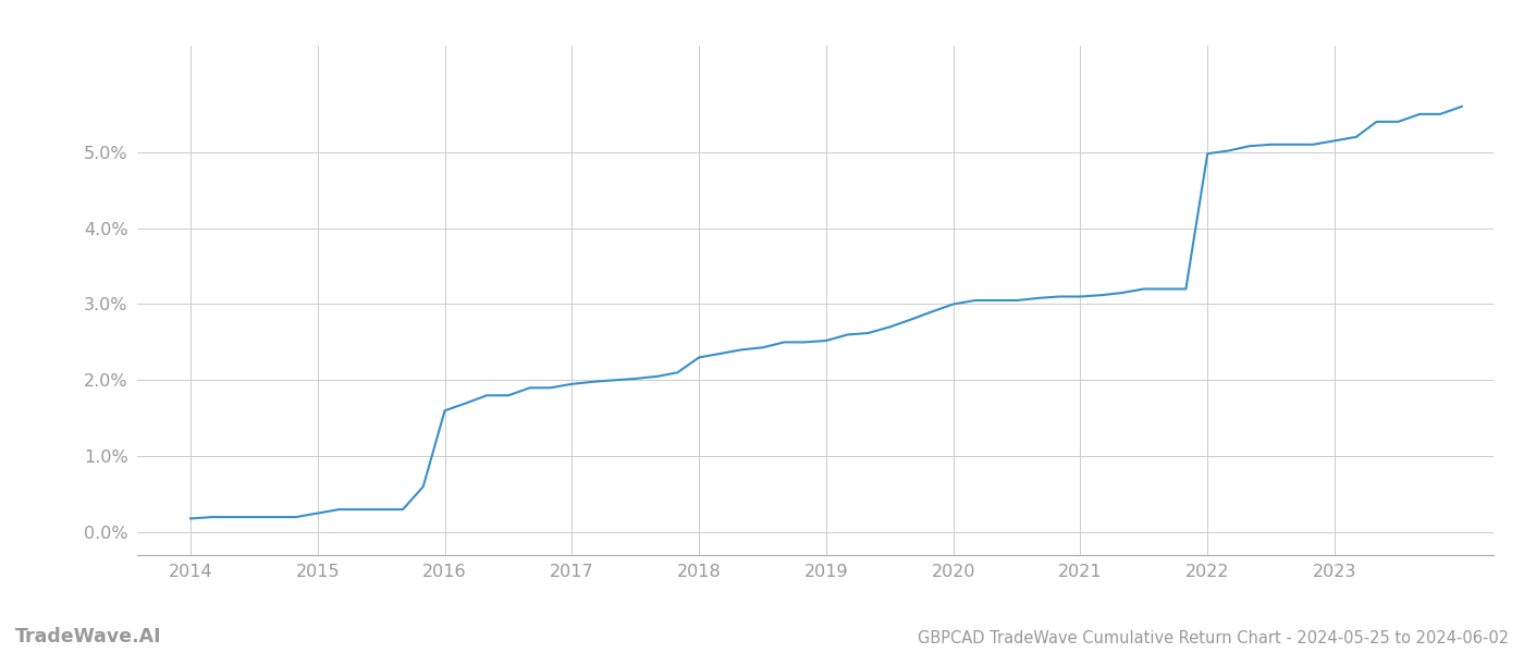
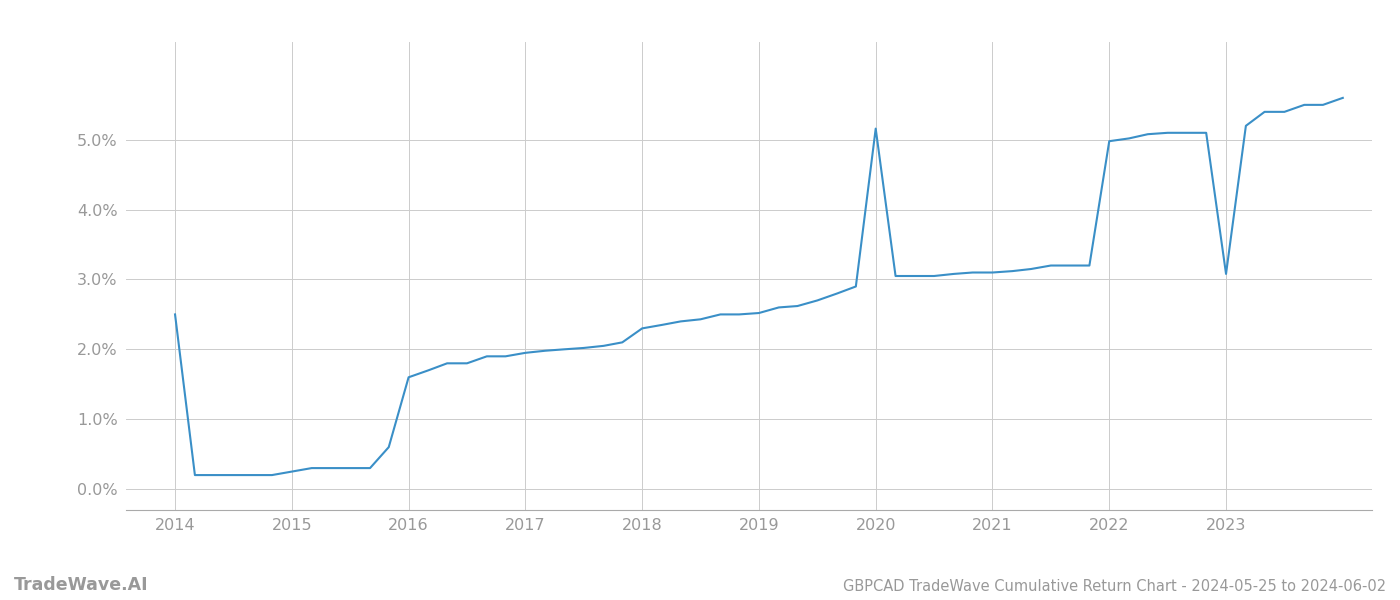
2014: 0.18% -> 2.50%
2020: 3.00% -> 5.16%
2023: 5.15% -> 3.08%
